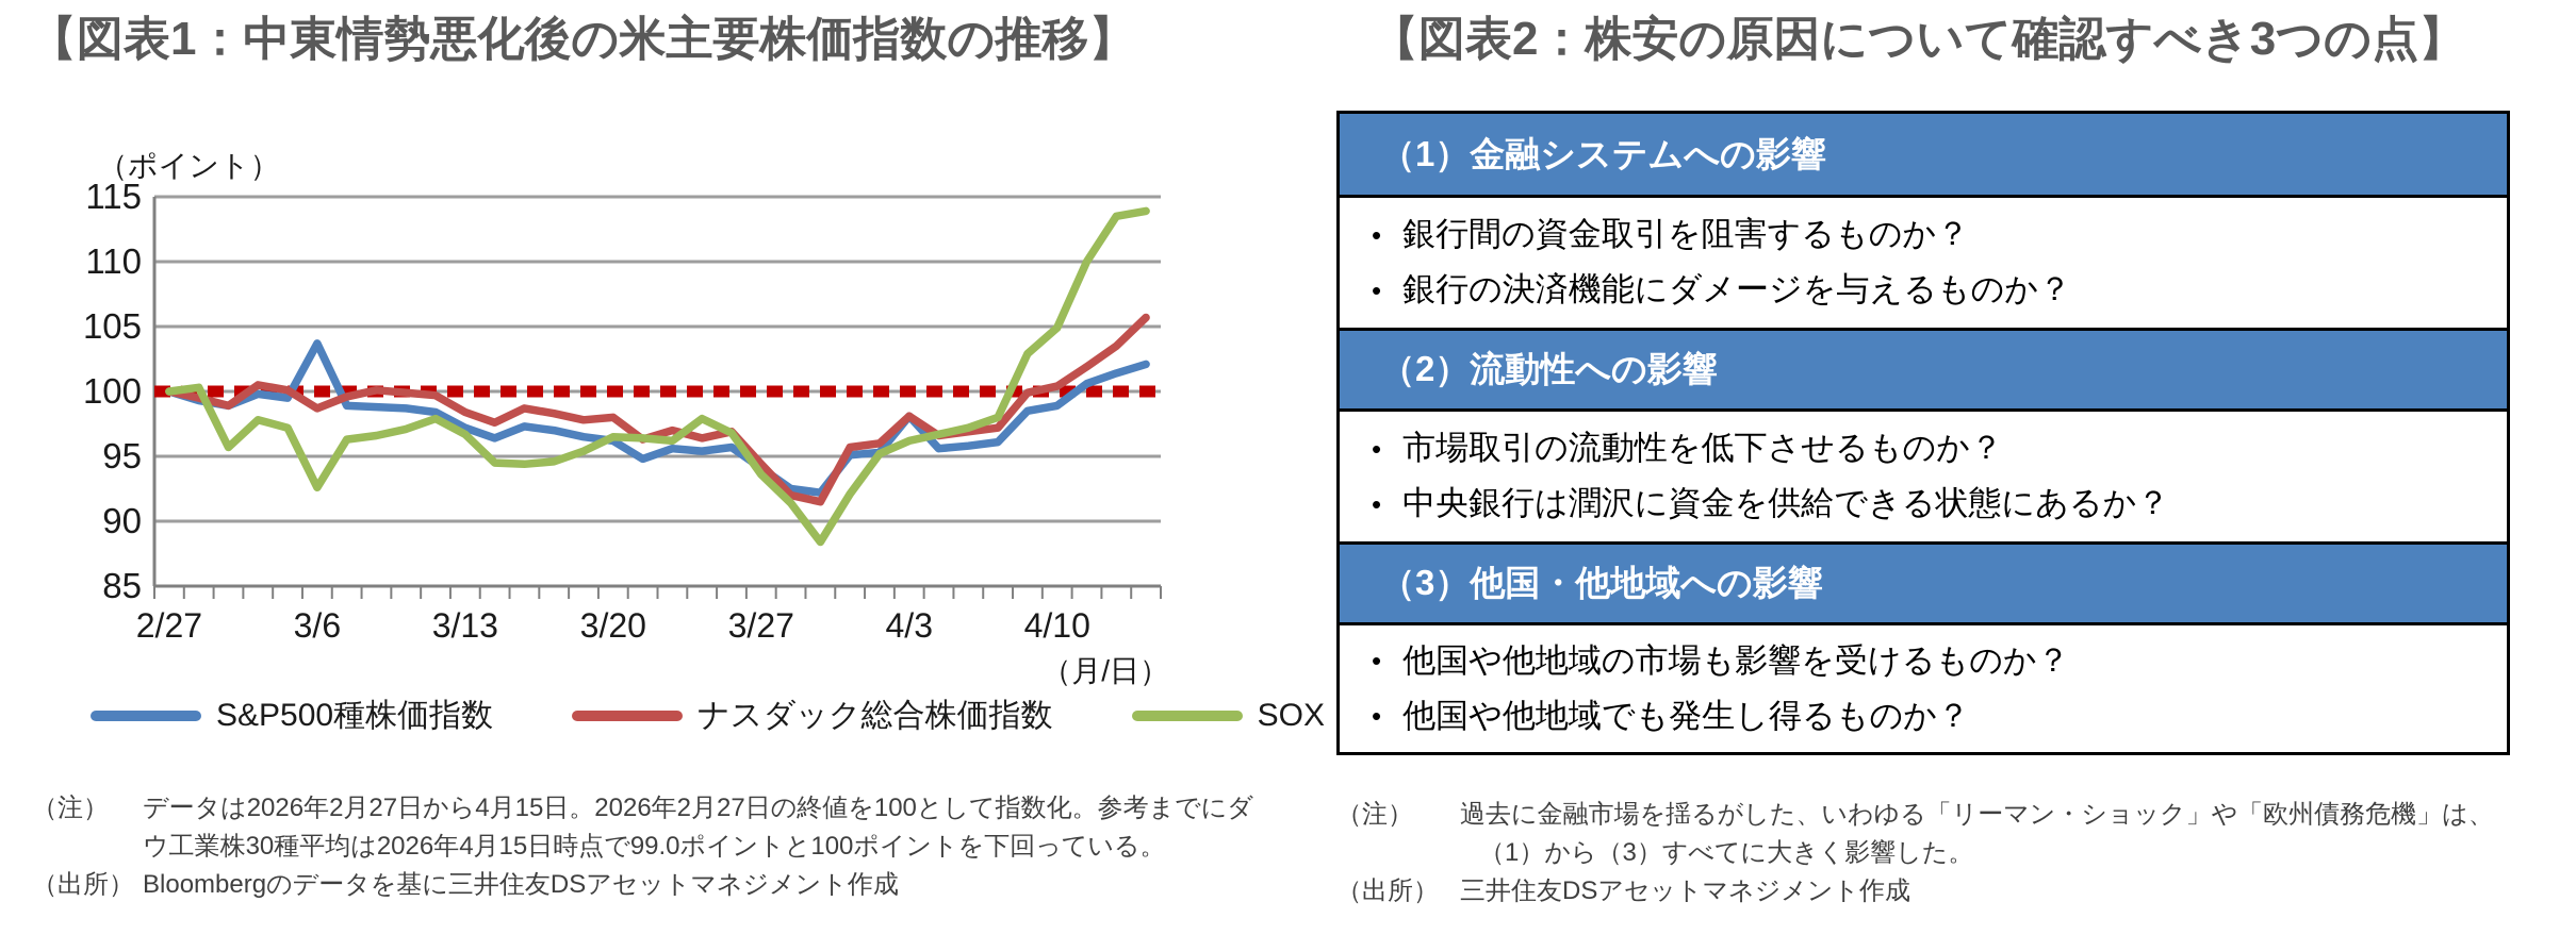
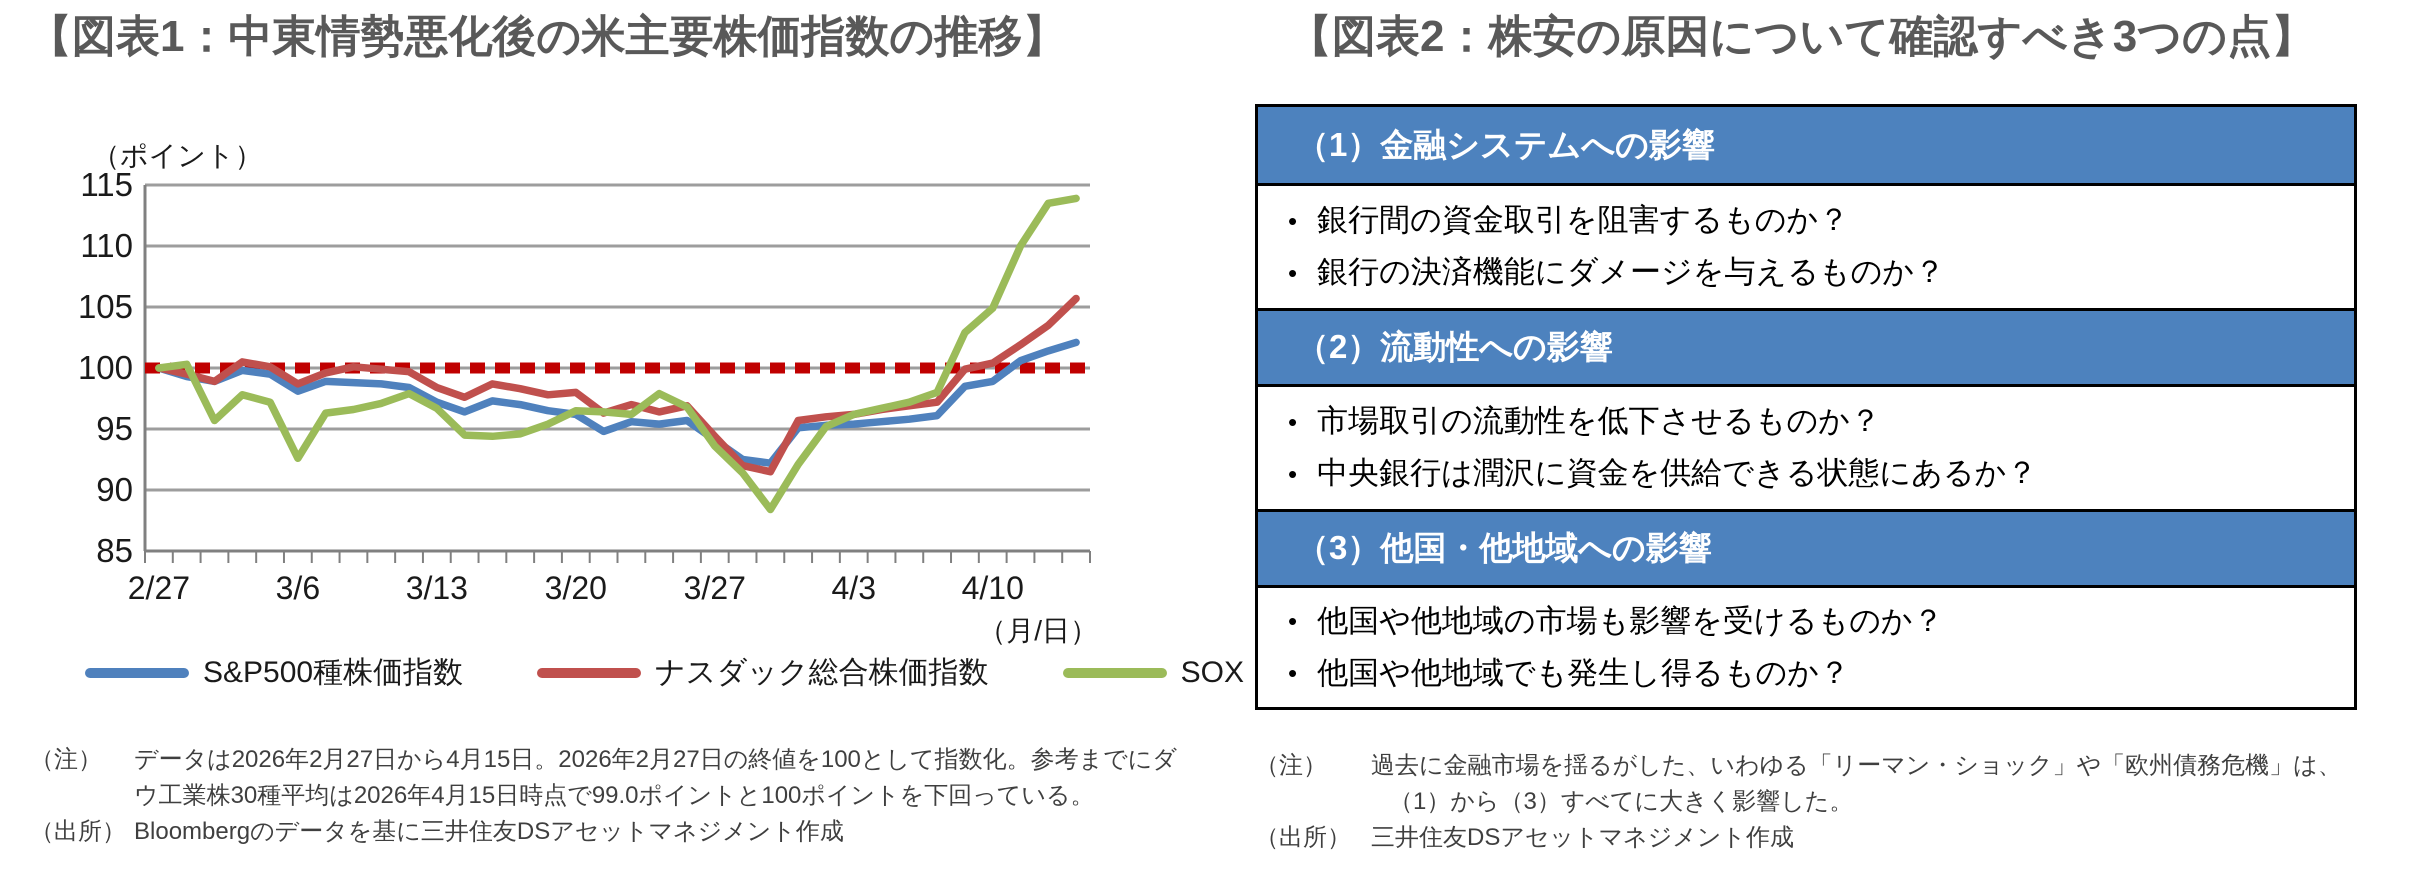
S&P500種株価指数/3/6: 103.7 -> 98.1
S&P500種株価指数/4/3: 98.1 -> 95.4
ナスダック総合株価指数/4/3: 98.1 -> 96.2
